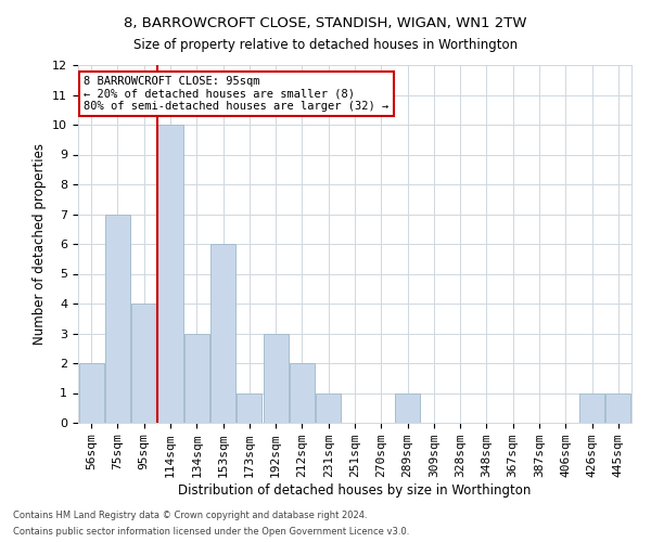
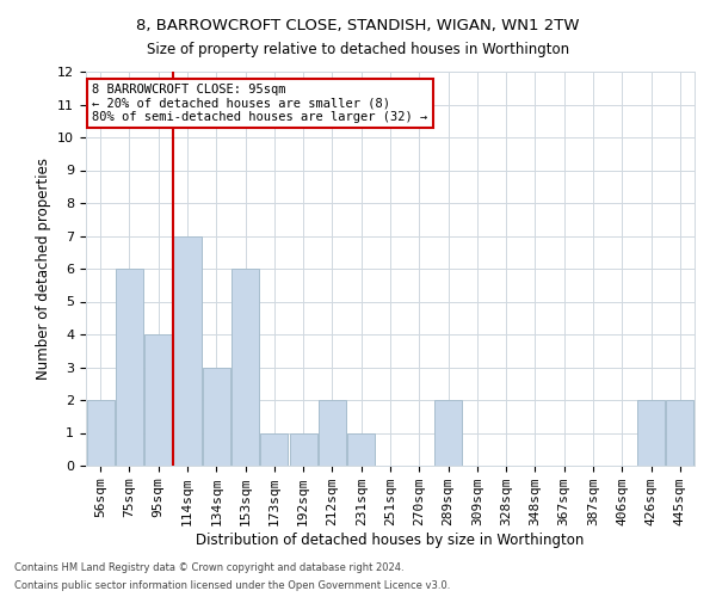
75sqm: 7 -> 6
114sqm: 10 -> 7
192sqm: 3 -> 1
289sqm: 1 -> 2
426sqm: 1 -> 2
445sqm: 1 -> 2
